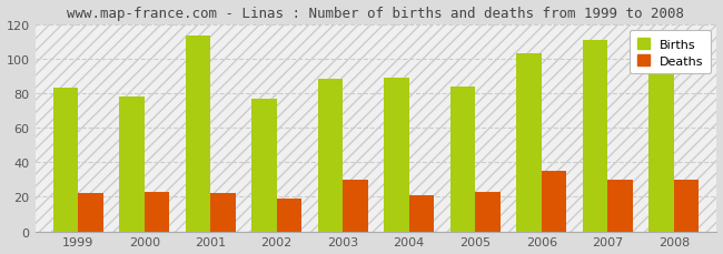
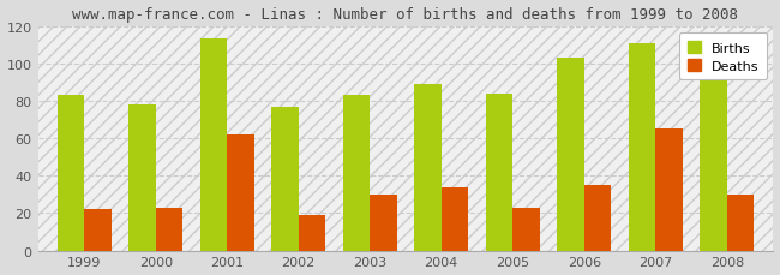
Deaths/2001: 22 -> 62
Births/2003: 88 -> 83
Deaths/2004: 21 -> 34
Deaths/2007: 30 -> 65
